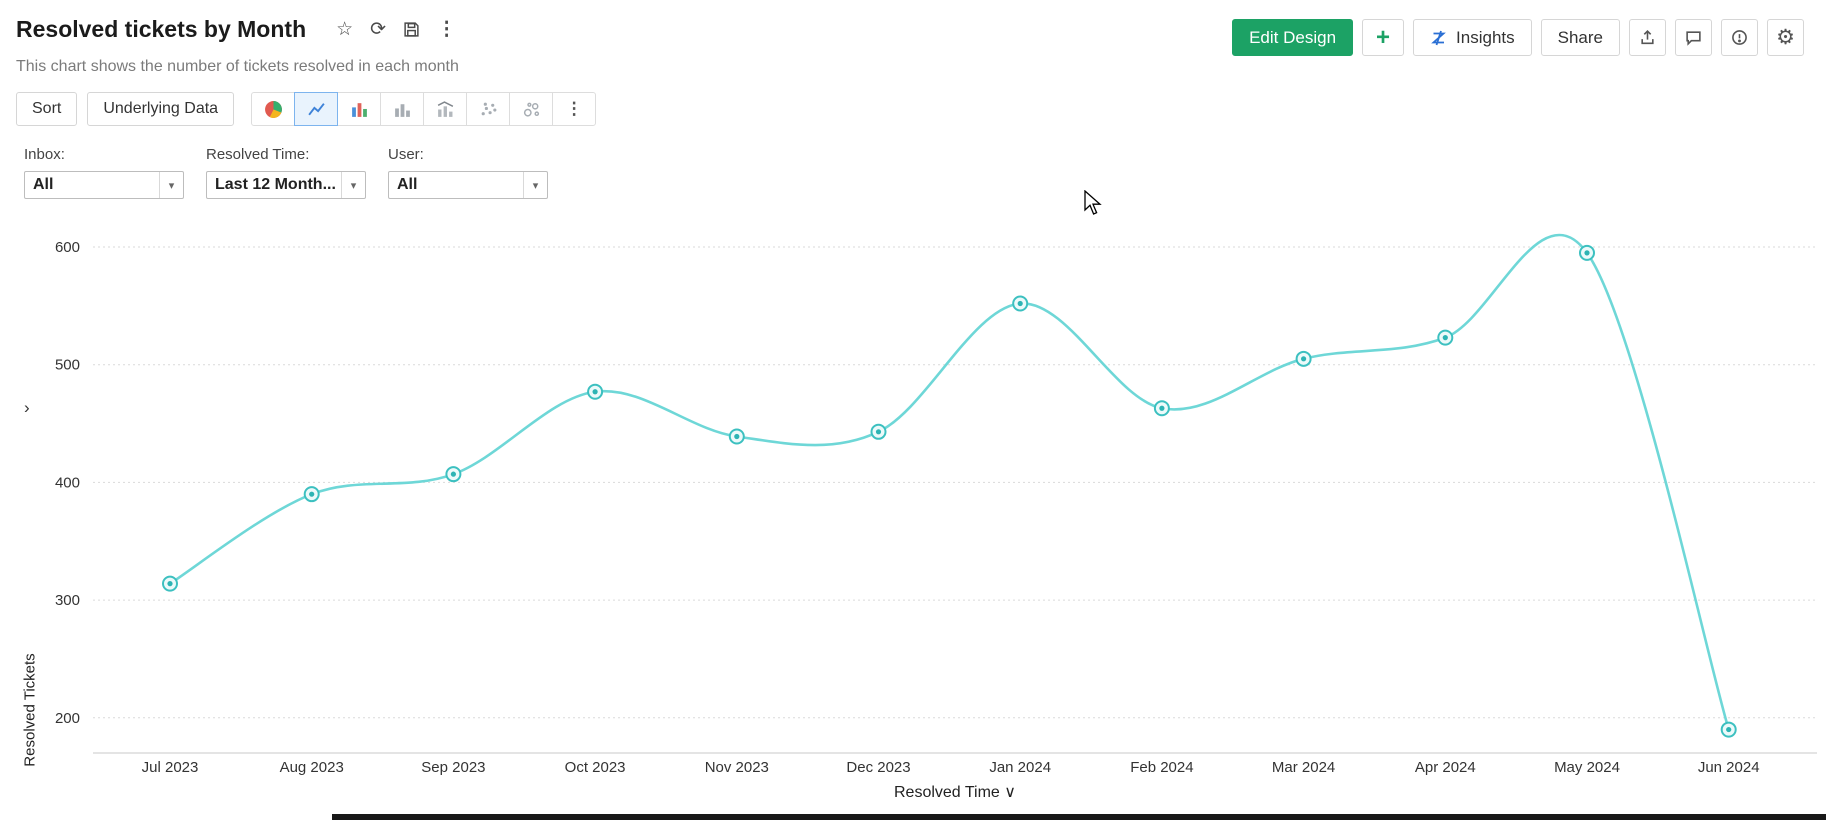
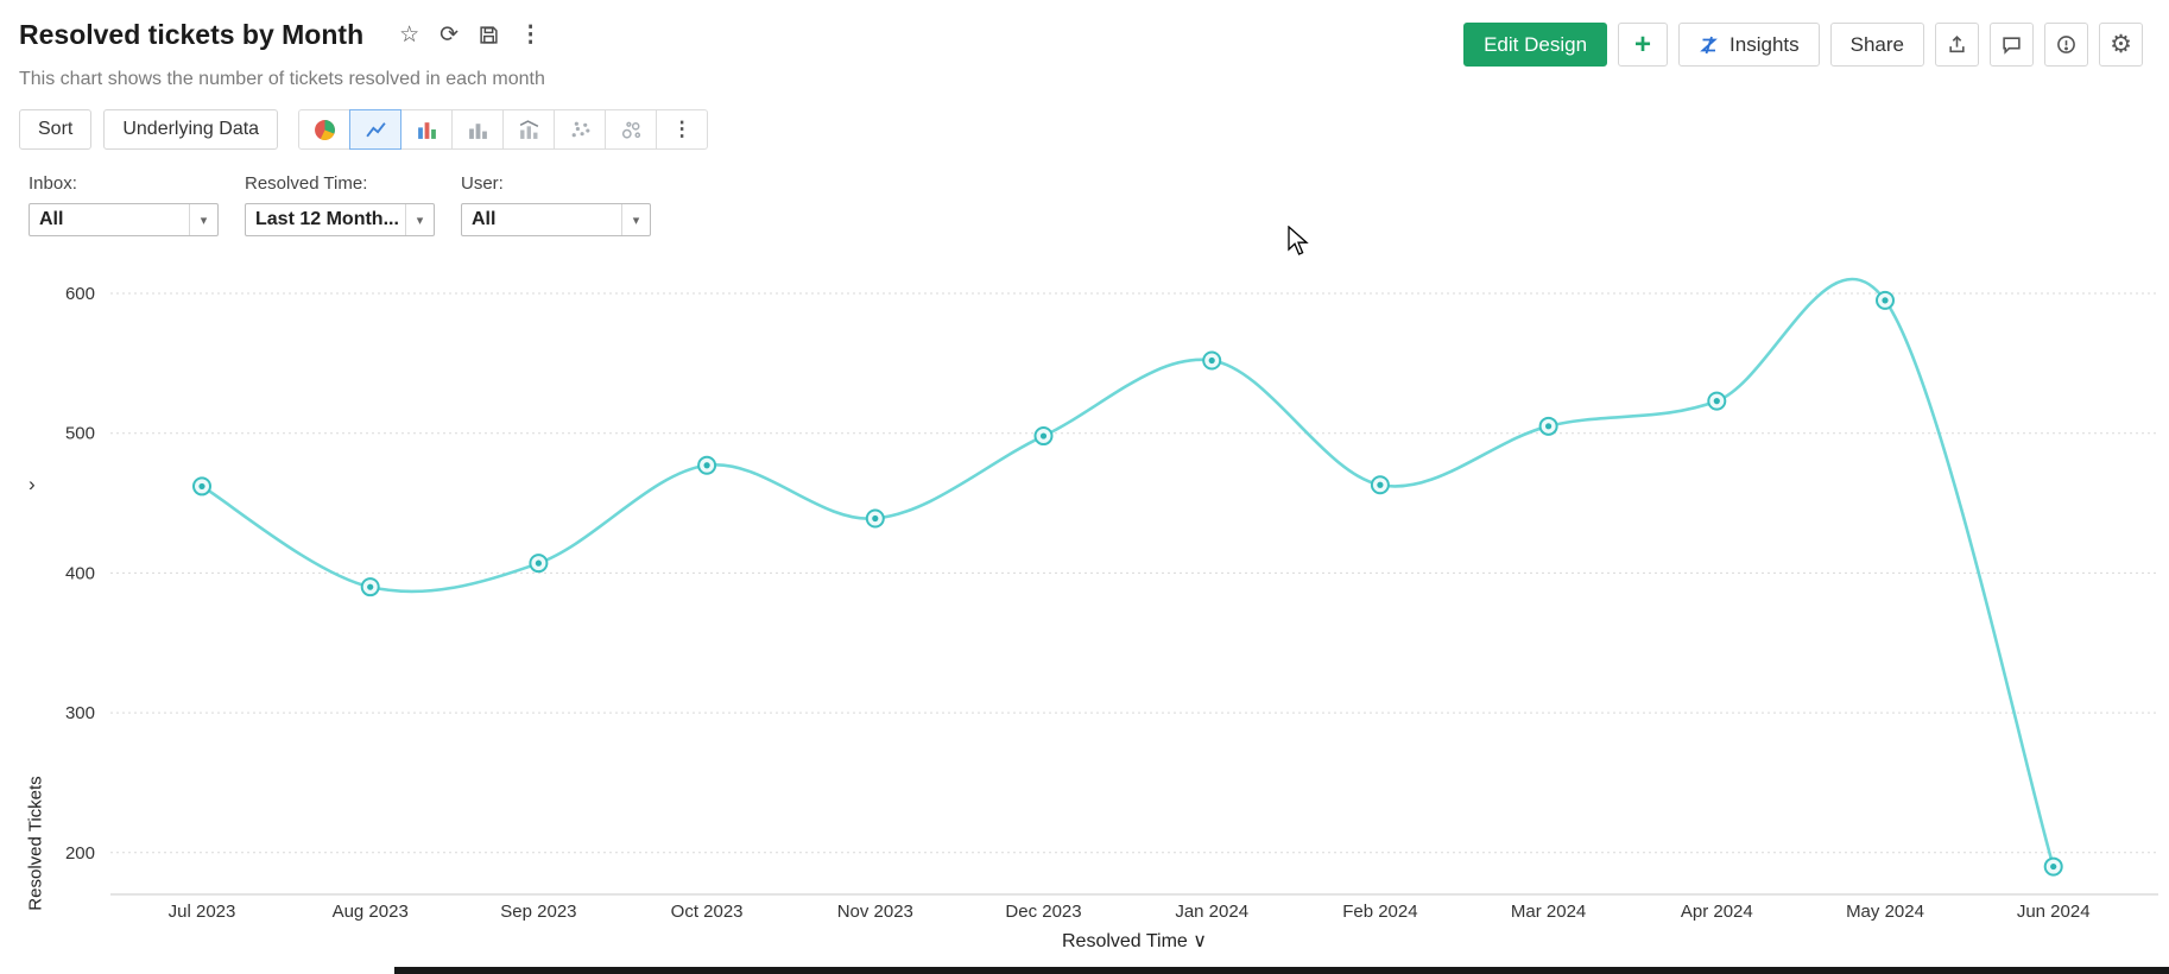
Jul 2023: 314 -> 462
Dec 2023: 443 -> 498
